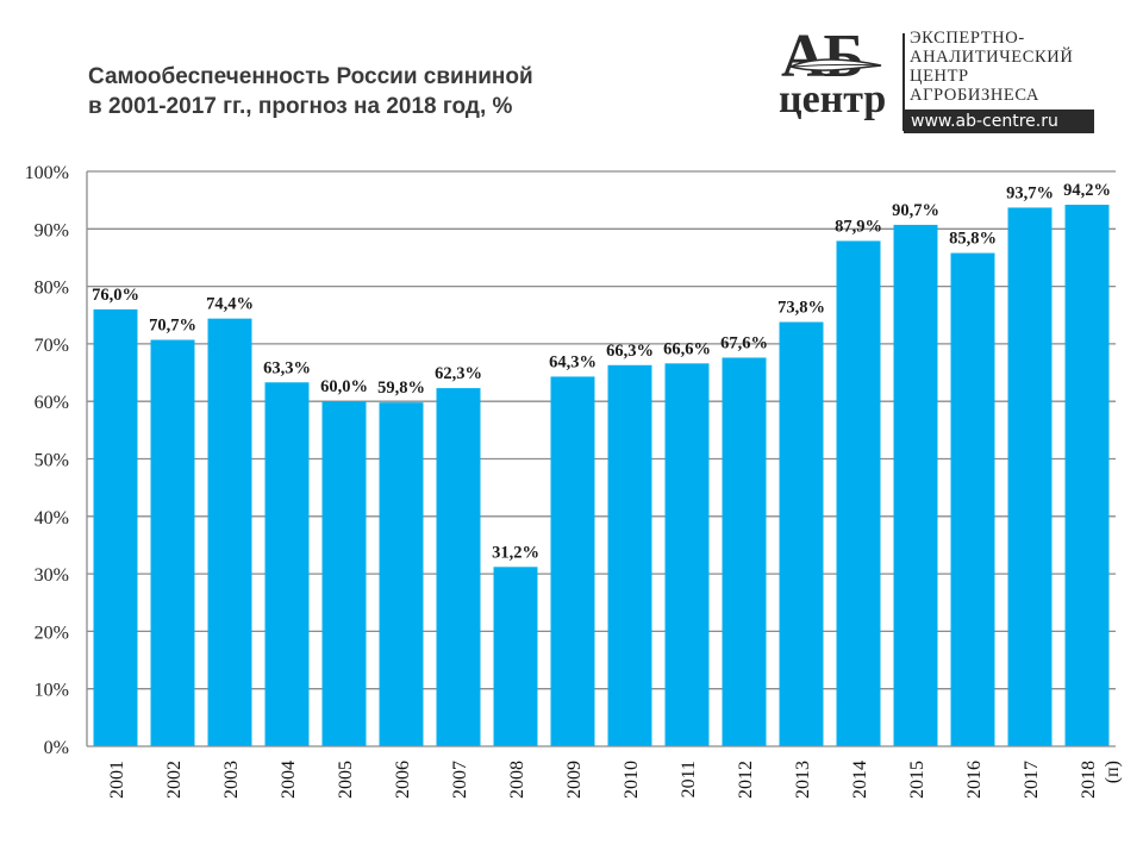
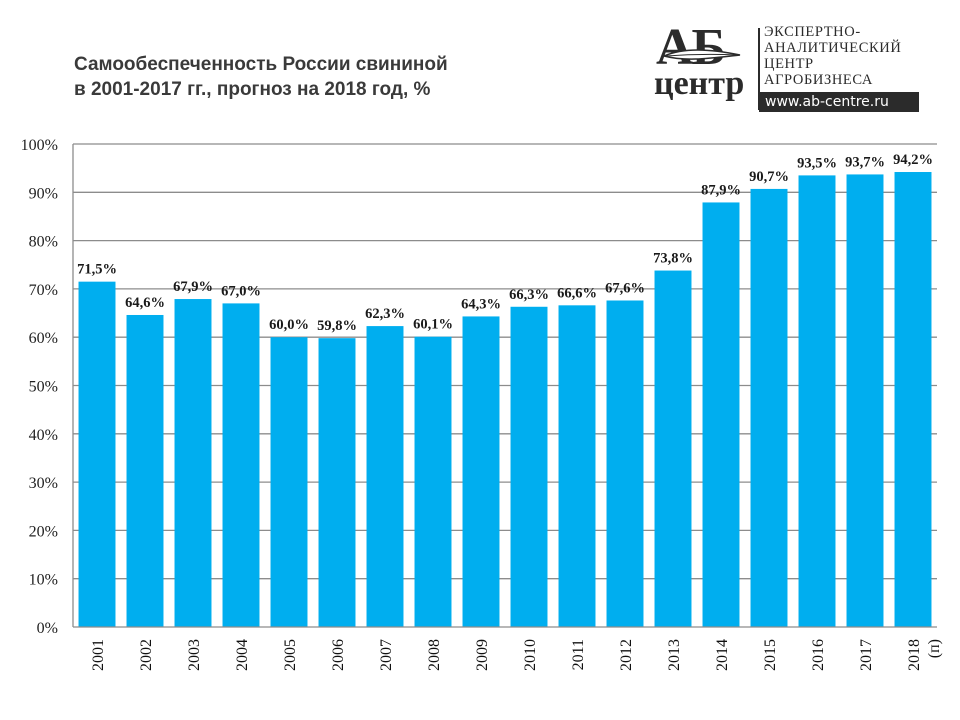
2001: 76,0% -> 71,5%
2002: 70,7% -> 64,6%
2003: 74,4% -> 67,9%
2004: 63,3% -> 67,0%
2008: 31,2% -> 60,1%
2016: 85,8% -> 93,5%
